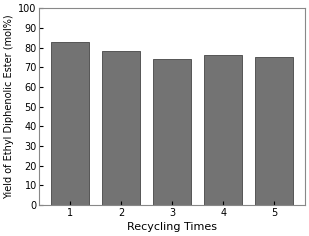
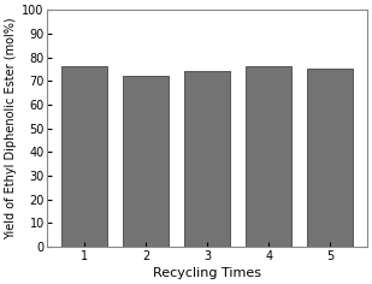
1: 83 -> 76
2: 78 -> 72
